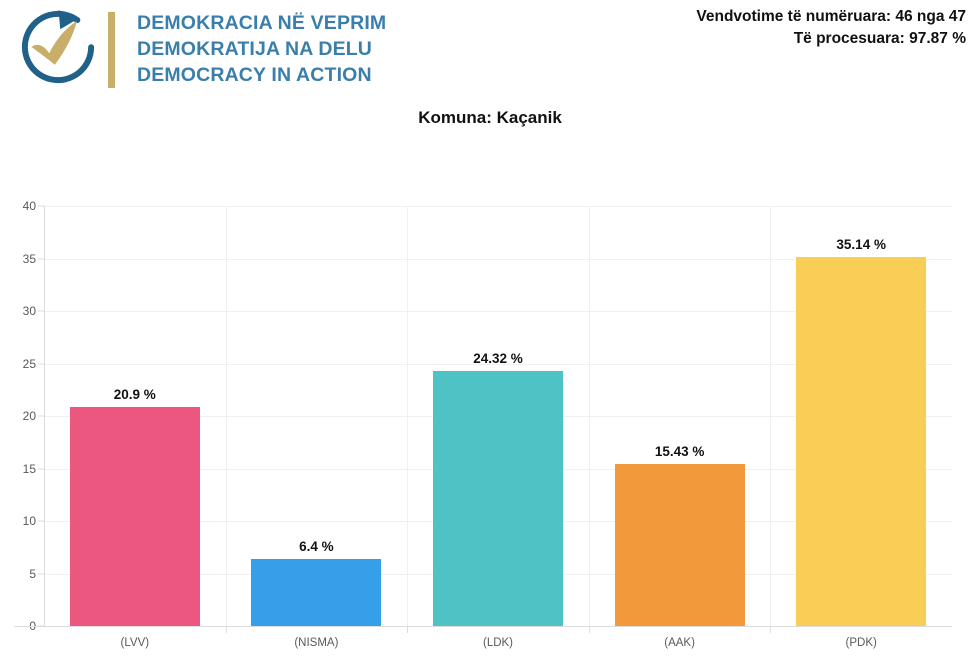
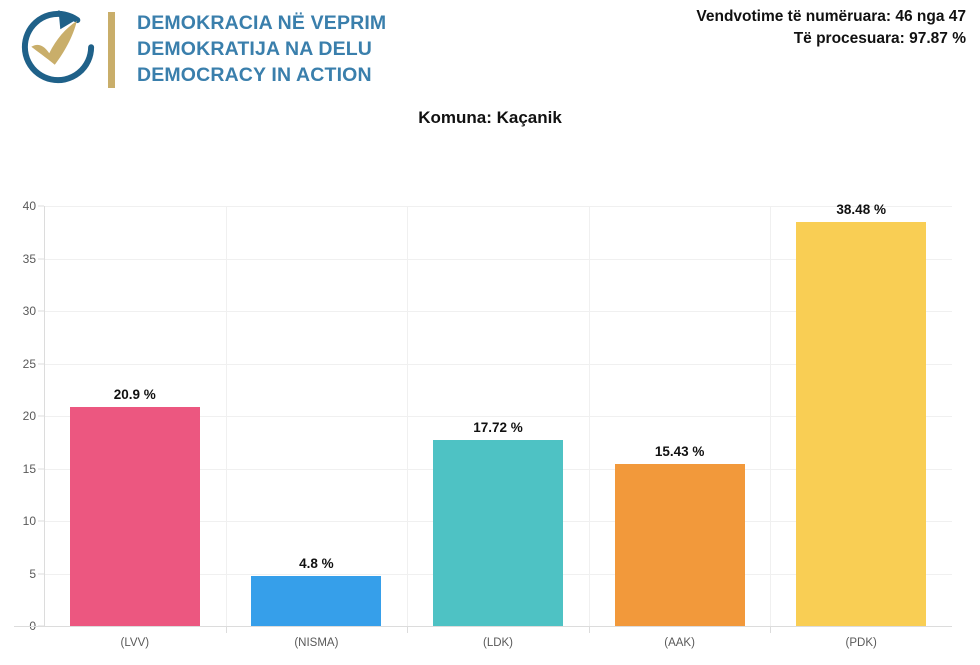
(NISMA): 6.4 -> 4.8
(LDK): 24.32 -> 17.72
(PDK): 35.14 -> 38.48
